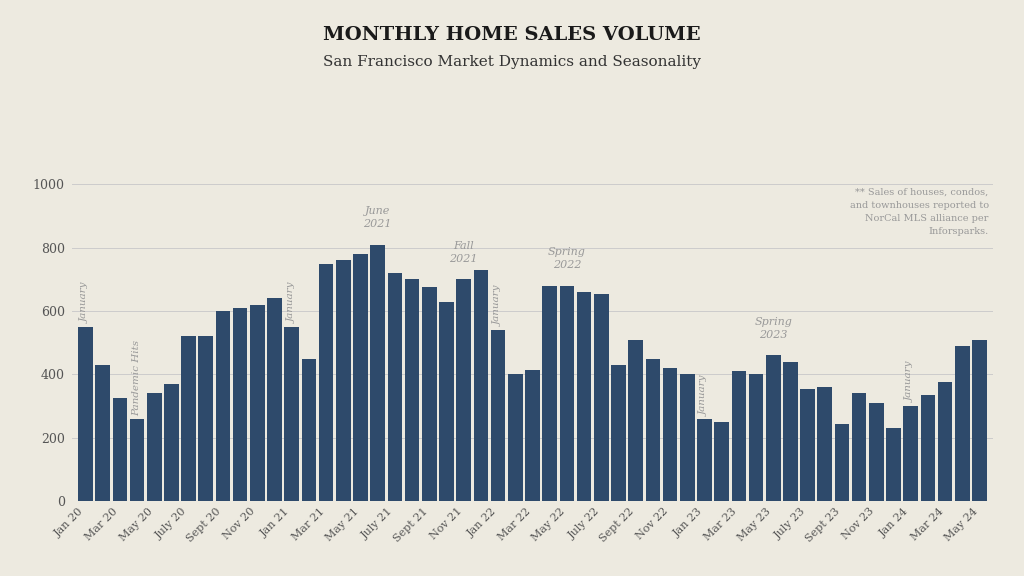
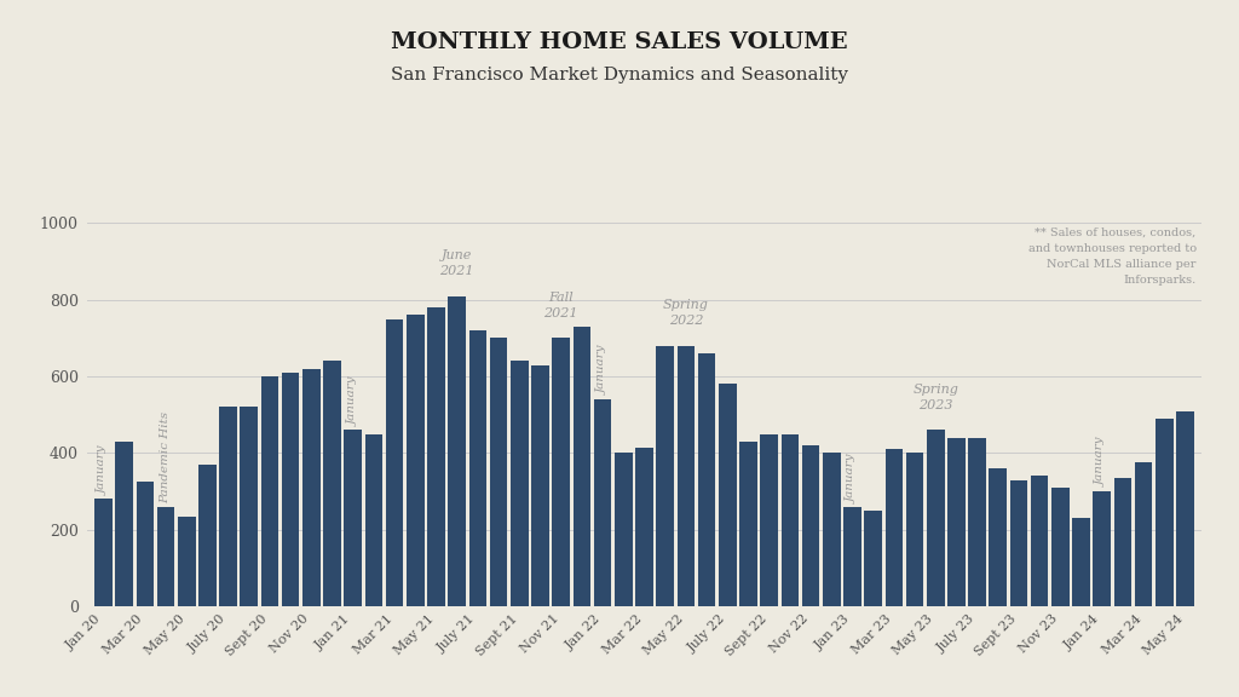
Jan 20: 550 -> 280
May 20: 340 -> 235
Jan 21: 550 -> 460
Sept 21: 675 -> 640
July 22: 655 -> 580
Sept 22: 510 -> 450
July 23: 355 -> 440
Sept 23: 245 -> 330
